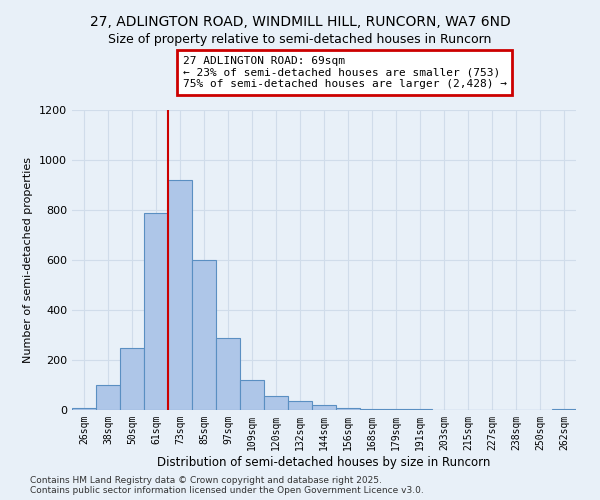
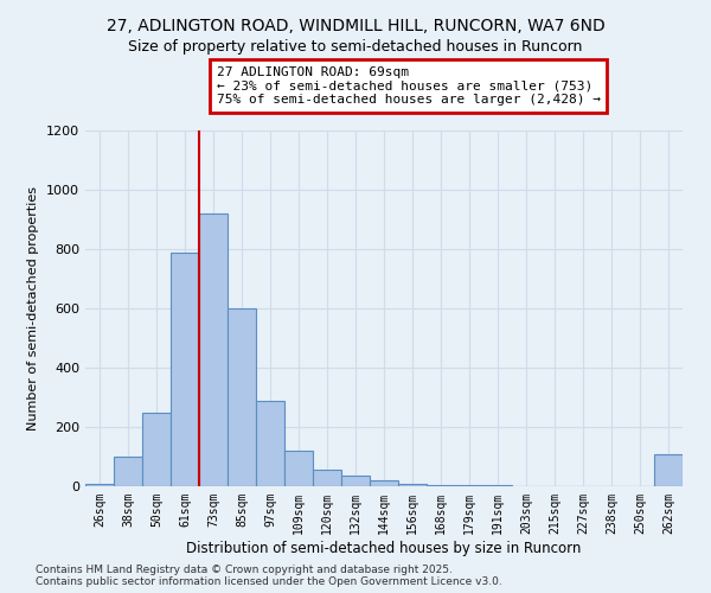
262sqm: 5 -> 110
